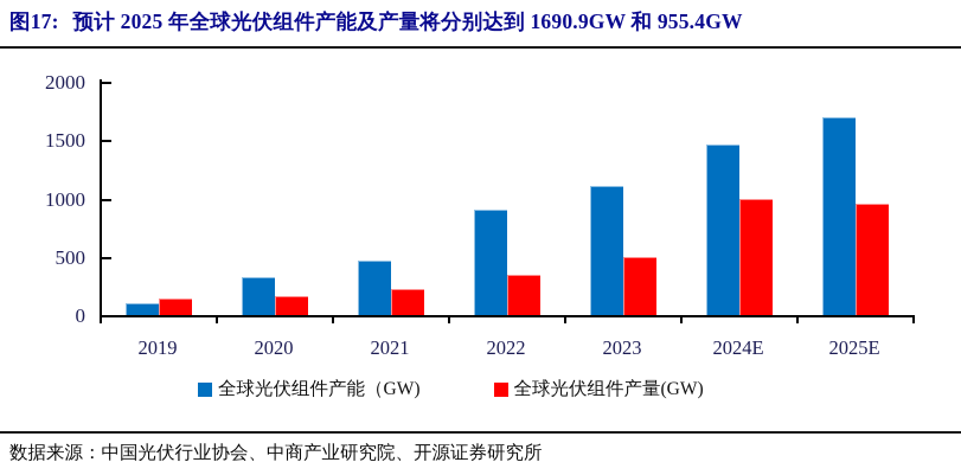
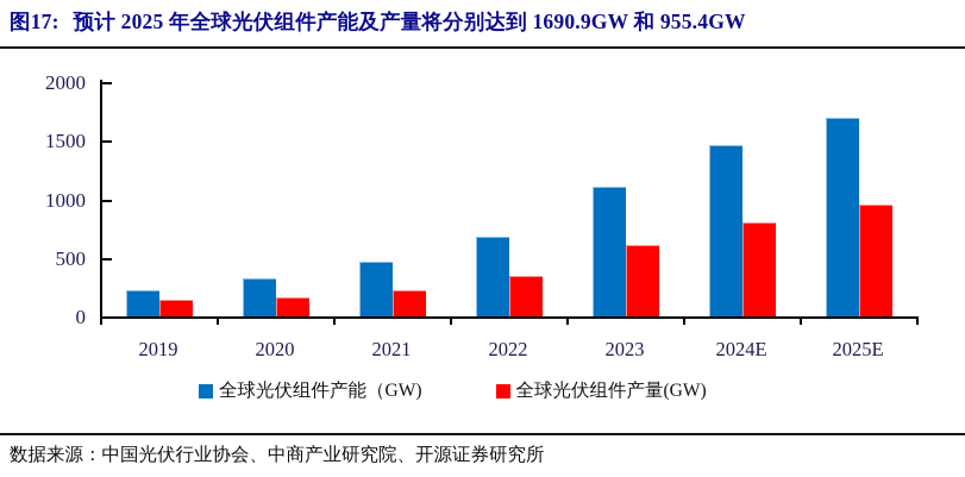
全球光伏组件产能（GW)/2019: 100 -> 200
全球光伏组件产能（GW)/2022: 900 -> 700
全球光伏组件产量(GW)/2023: 500 -> 600
全球光伏组件产量(GW)/2024E: 1000 -> 800
